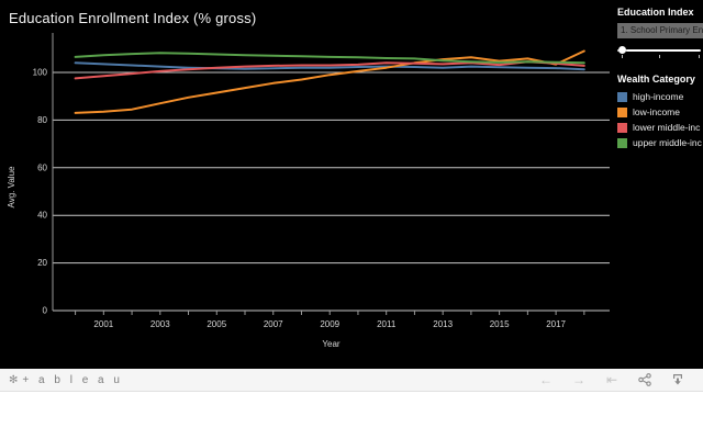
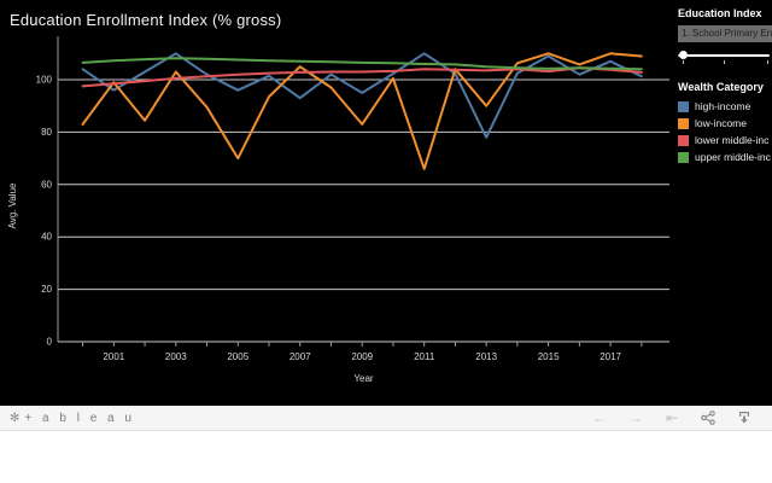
high-income/2001: 104 -> 96
low-income/2001: 84 -> 99
high-income/2003: 102 -> 110
low-income/2003: 87 -> 103
high-income/2005: 102 -> 96
low-income/2005: 92 -> 70
high-income/2007: 102 -> 93
low-income/2007: 96 -> 105
high-income/2009: 102 -> 95
low-income/2009: 99 -> 83
high-income/2011: 102 -> 110
low-income/2011: 102 -> 66
high-income/2013: 102 -> 78
low-income/2013: 106 -> 90
high-income/2015: 102 -> 109
low-income/2015: 105 -> 110
high-income/2017: 102 -> 107
low-income/2017: 103 -> 110
